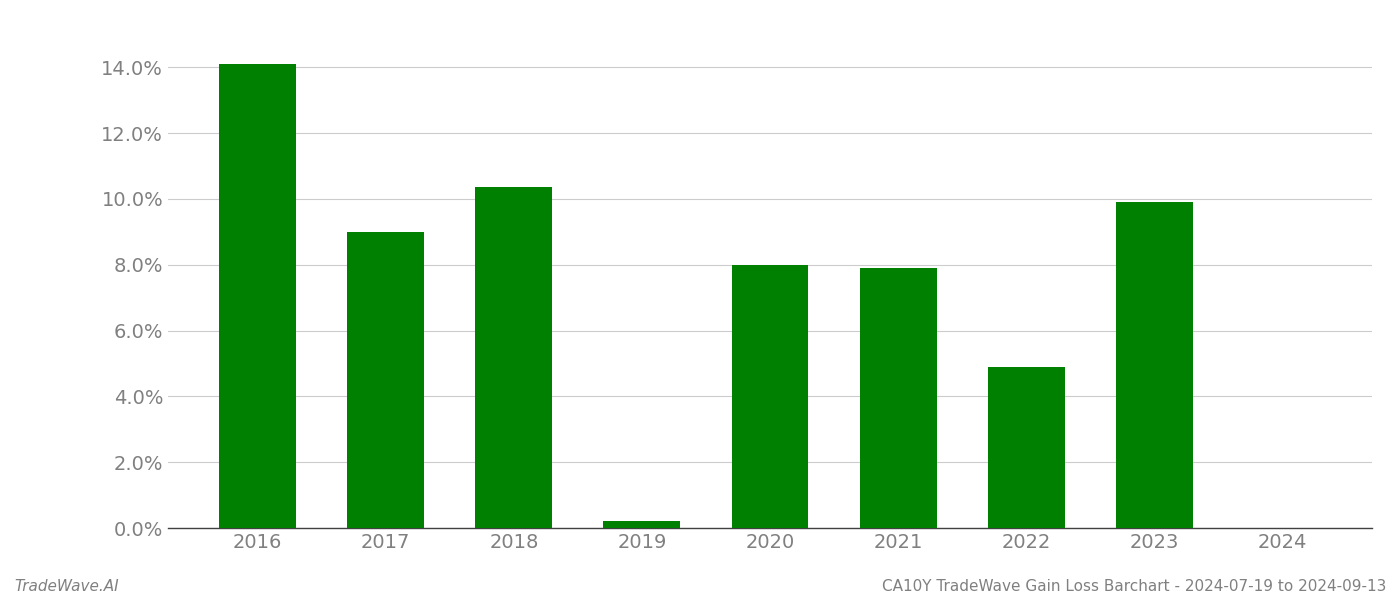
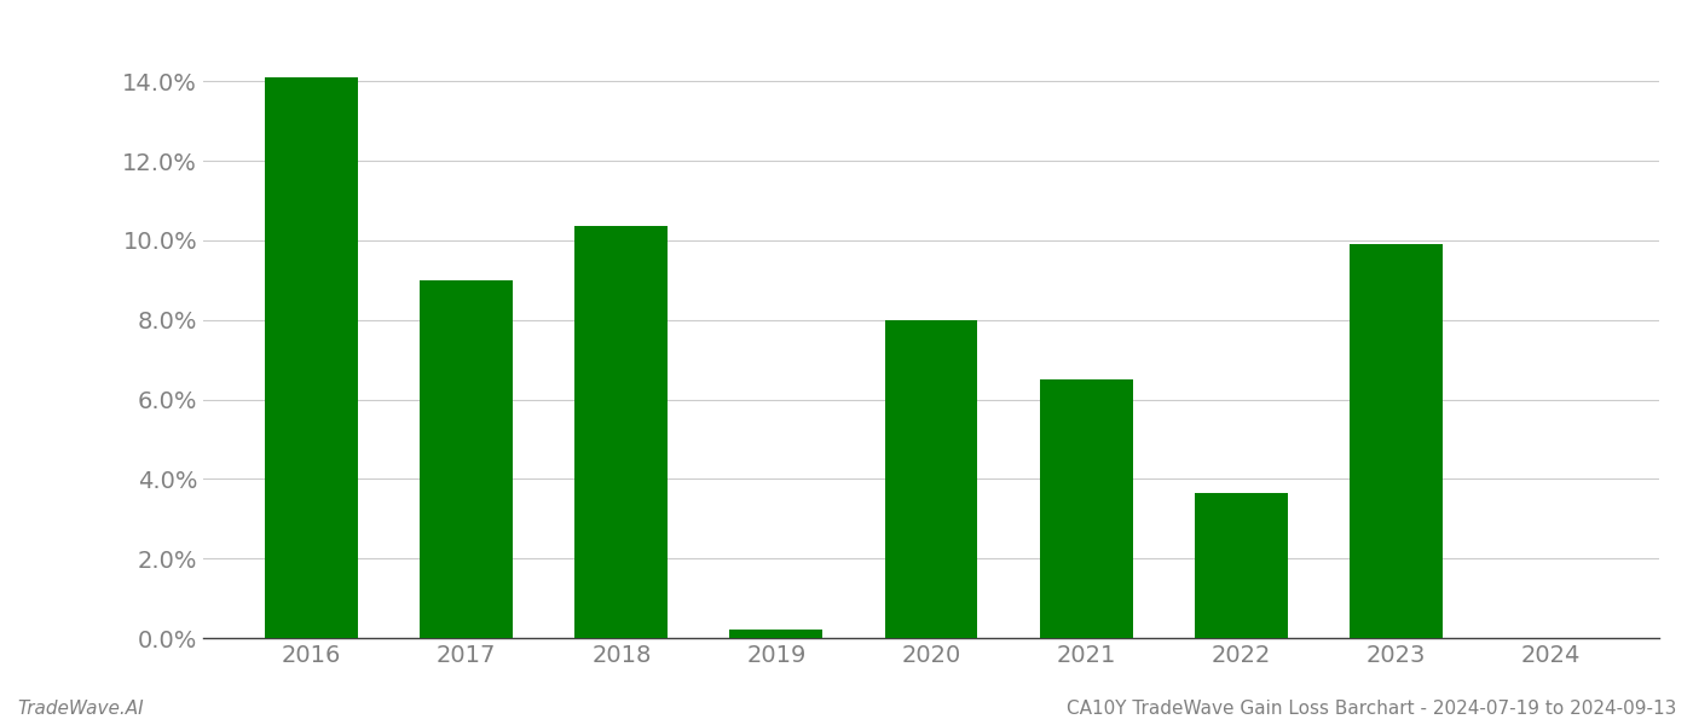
2021: 7.90% -> 6.50%
2022: 4.90% -> 3.65%
